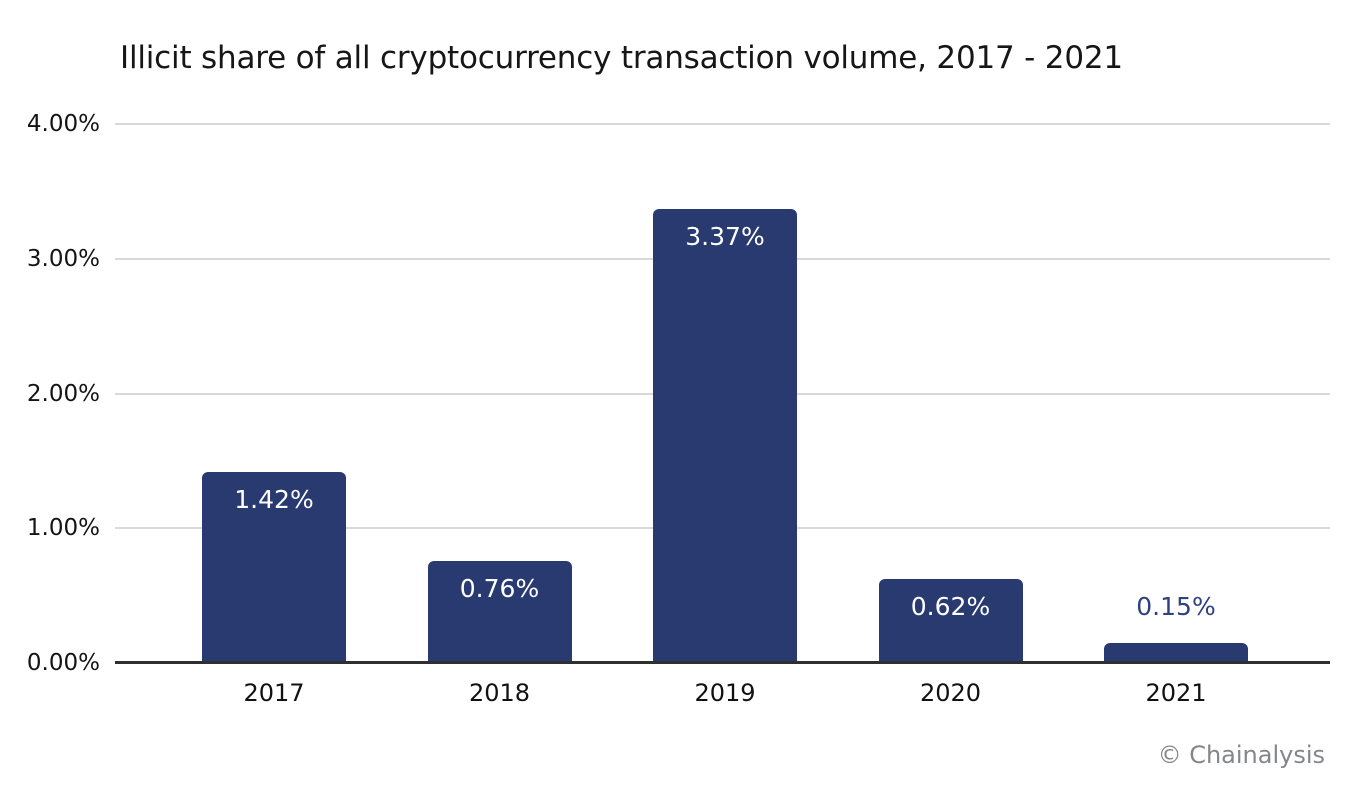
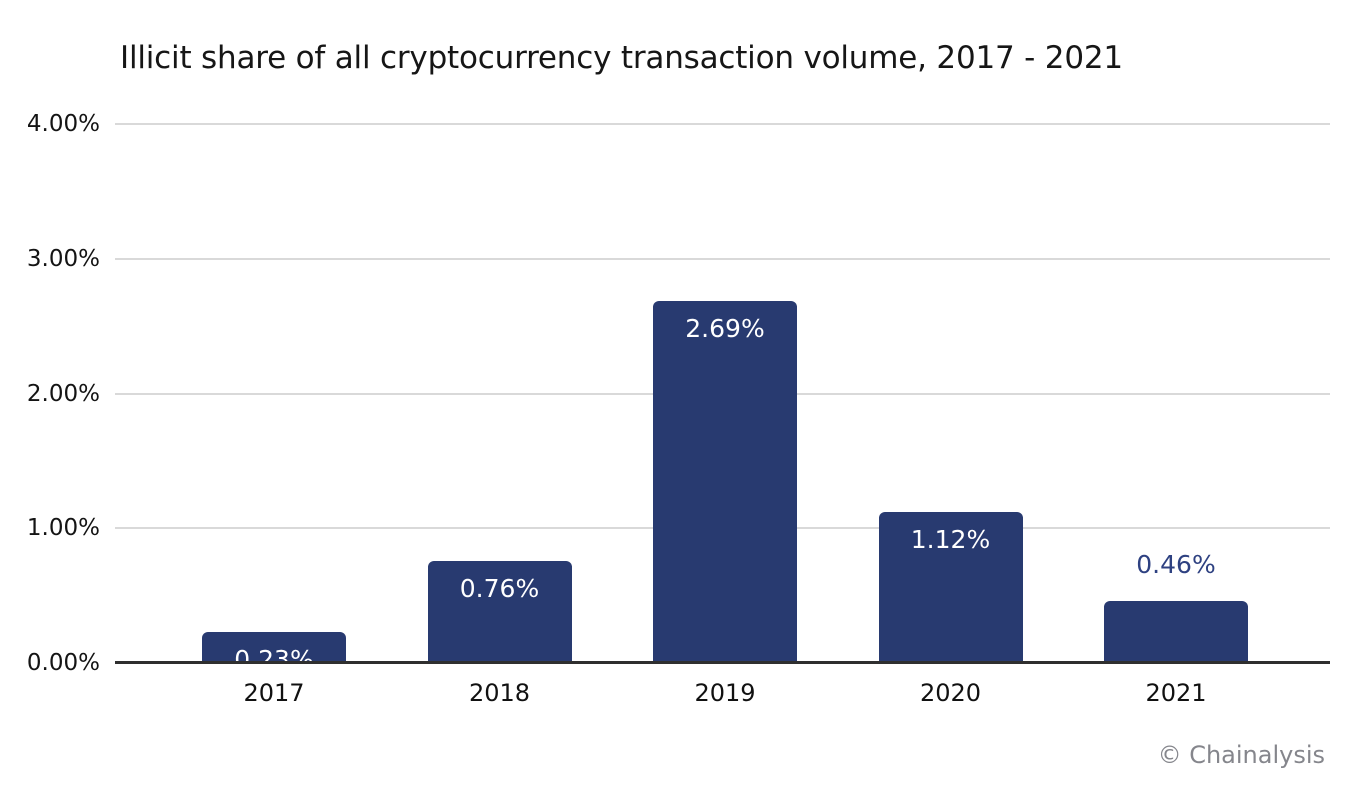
2017: 1.42% -> 0.23%
2019: 3.37% -> 2.69%
2020: 0.62% -> 1.12%
2021: 0.15% -> 0.46%
